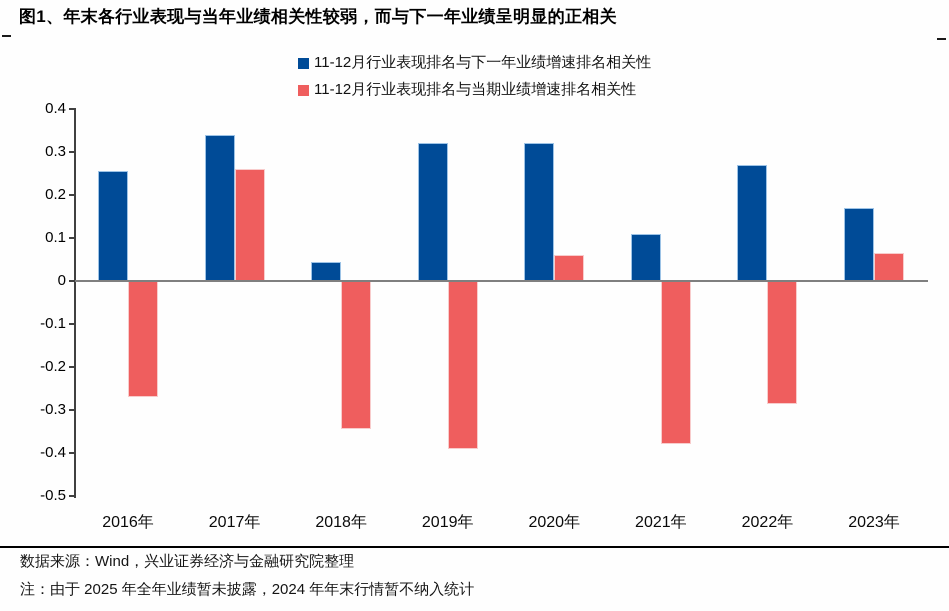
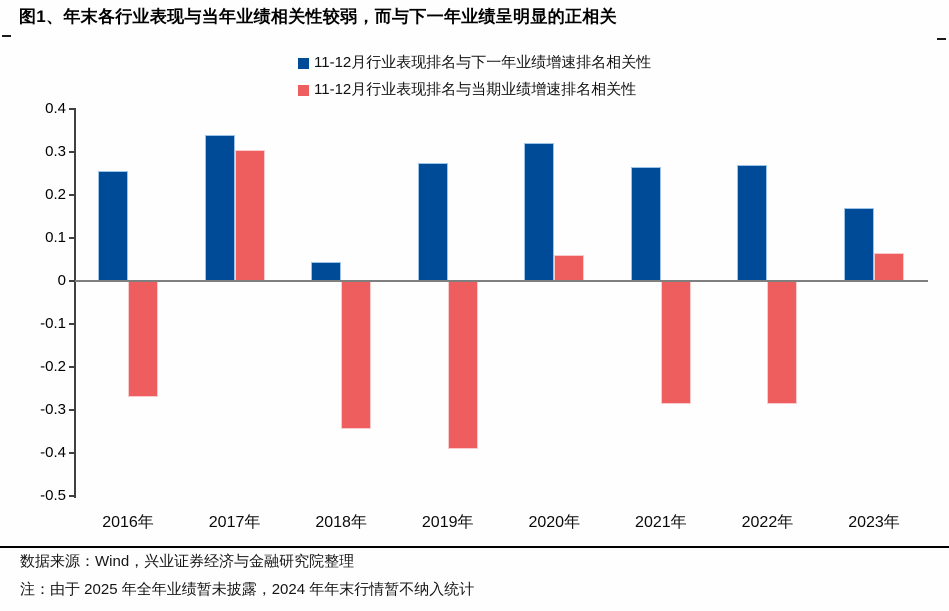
11-12月行业表现排名与当期业绩增速排名相关性/2017年: 0.26 -> 0.30
11-12月行业表现排名与下一年业绩增速排名相关性/2019年: 0.32 -> 0.28
11-12月行业表现排名与下一年业绩增速排名相关性/2021年: 0.11 -> 0.27
11-12月行业表现排名与当期业绩增速排名相关性/2021年: -0.38 -> -0.28
